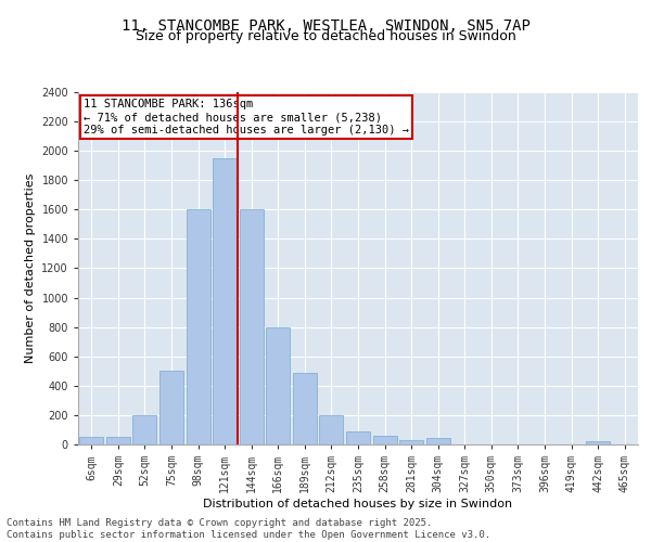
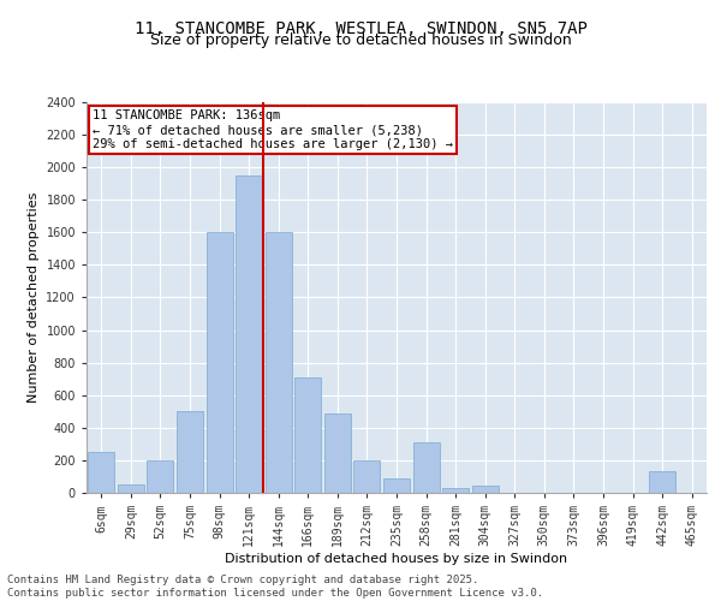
6sqm: 50 -> 250
166sqm: 800 -> 710
258sqm: 60 -> 310
442sqm: 20 -> 130
